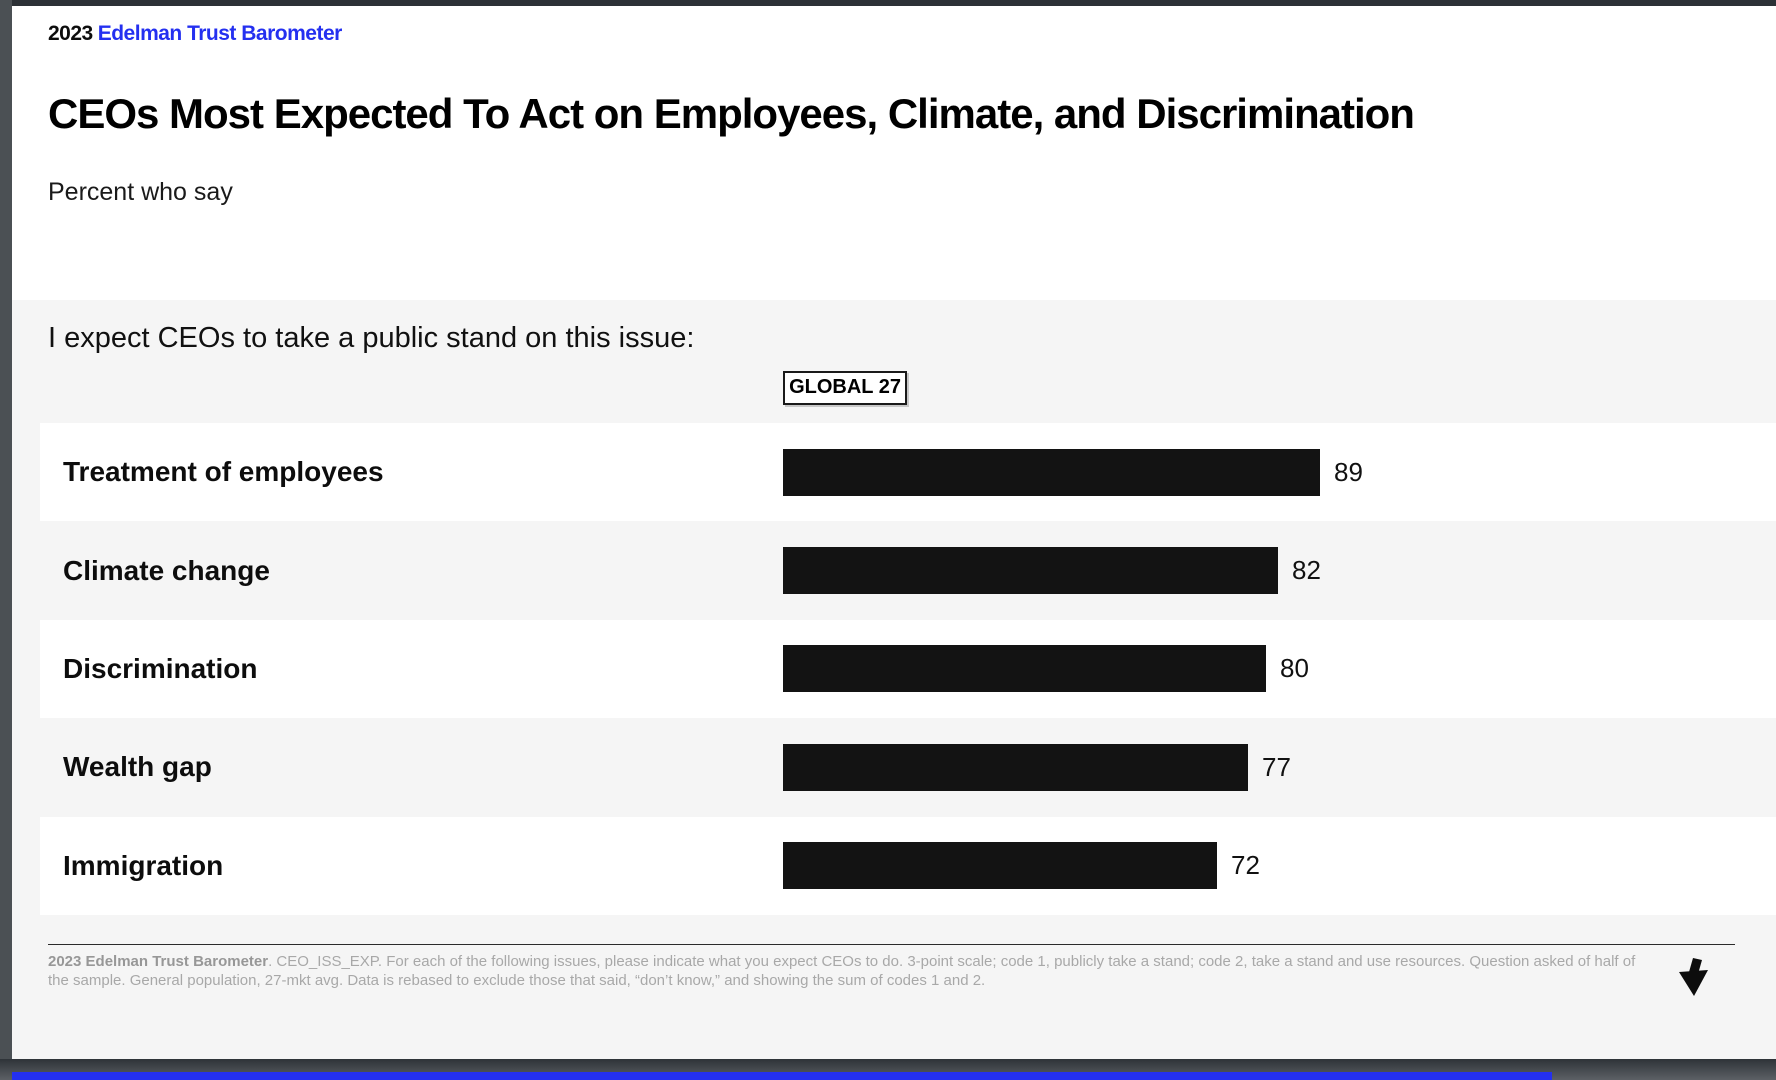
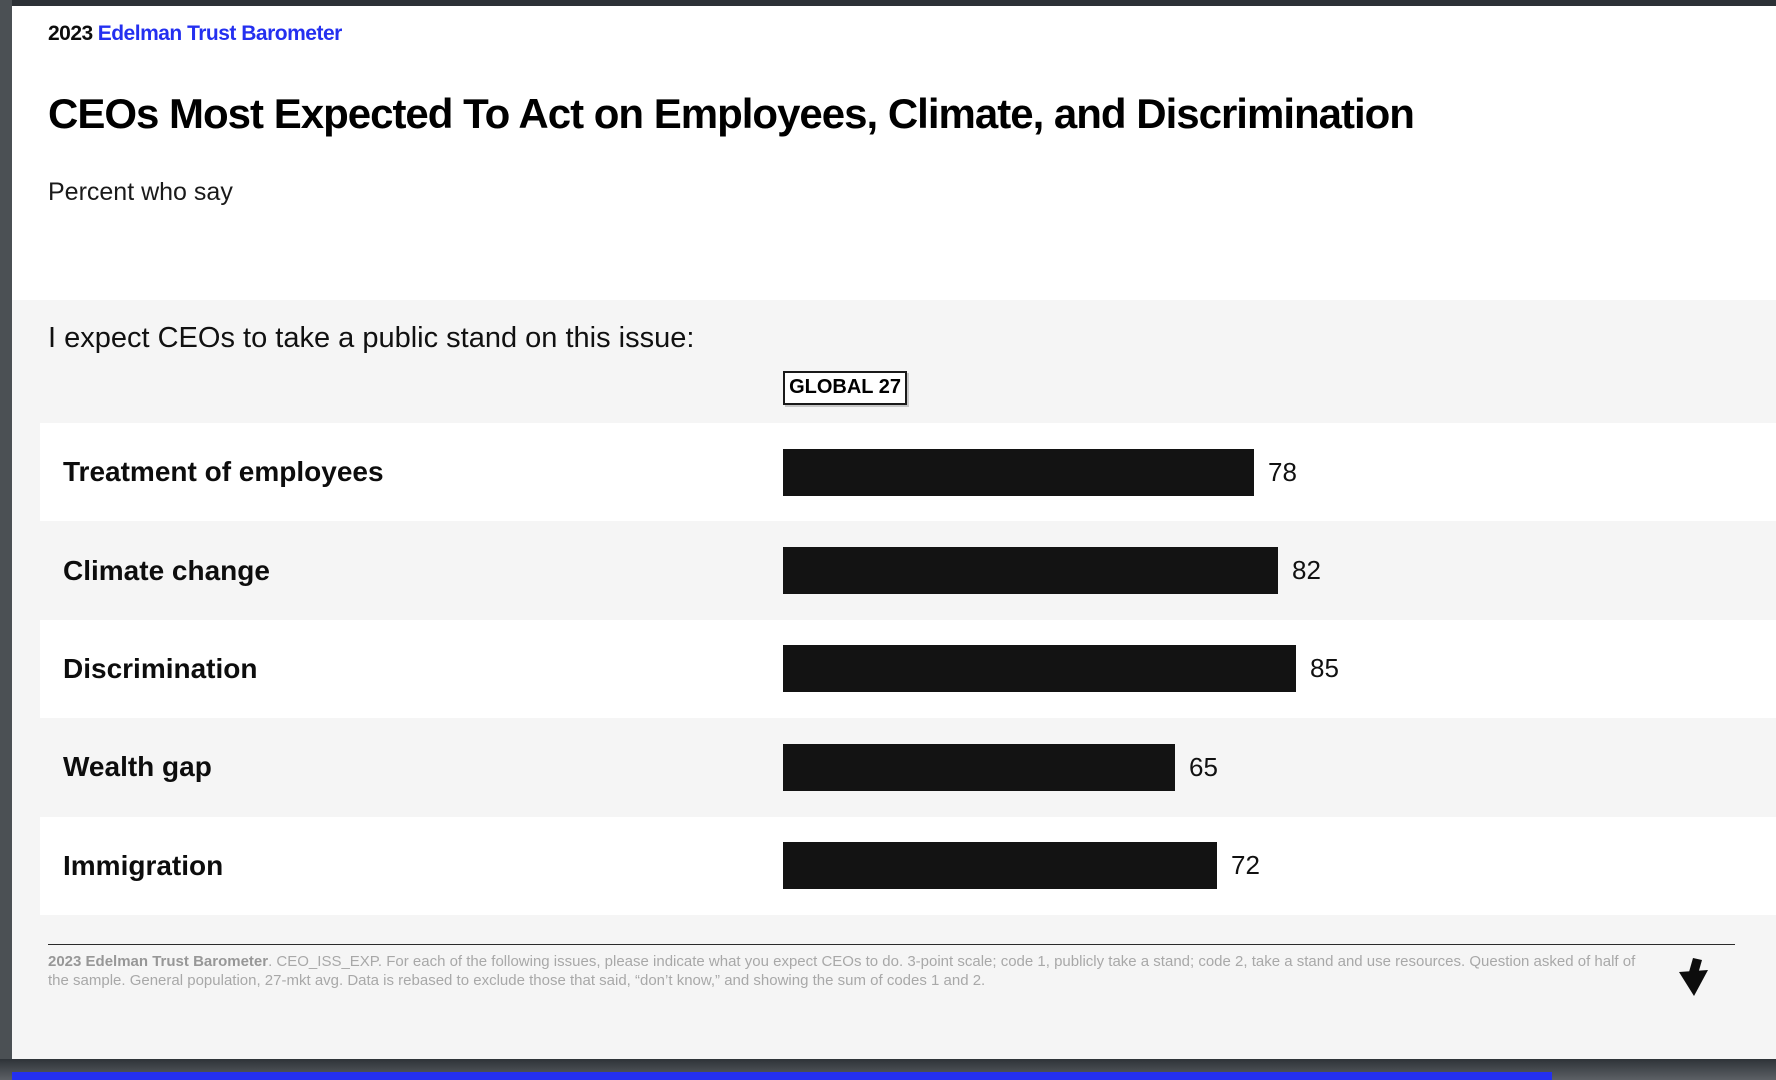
Treatment of employees: 89 -> 78
Discrimination: 80 -> 85
Wealth gap: 77 -> 65
